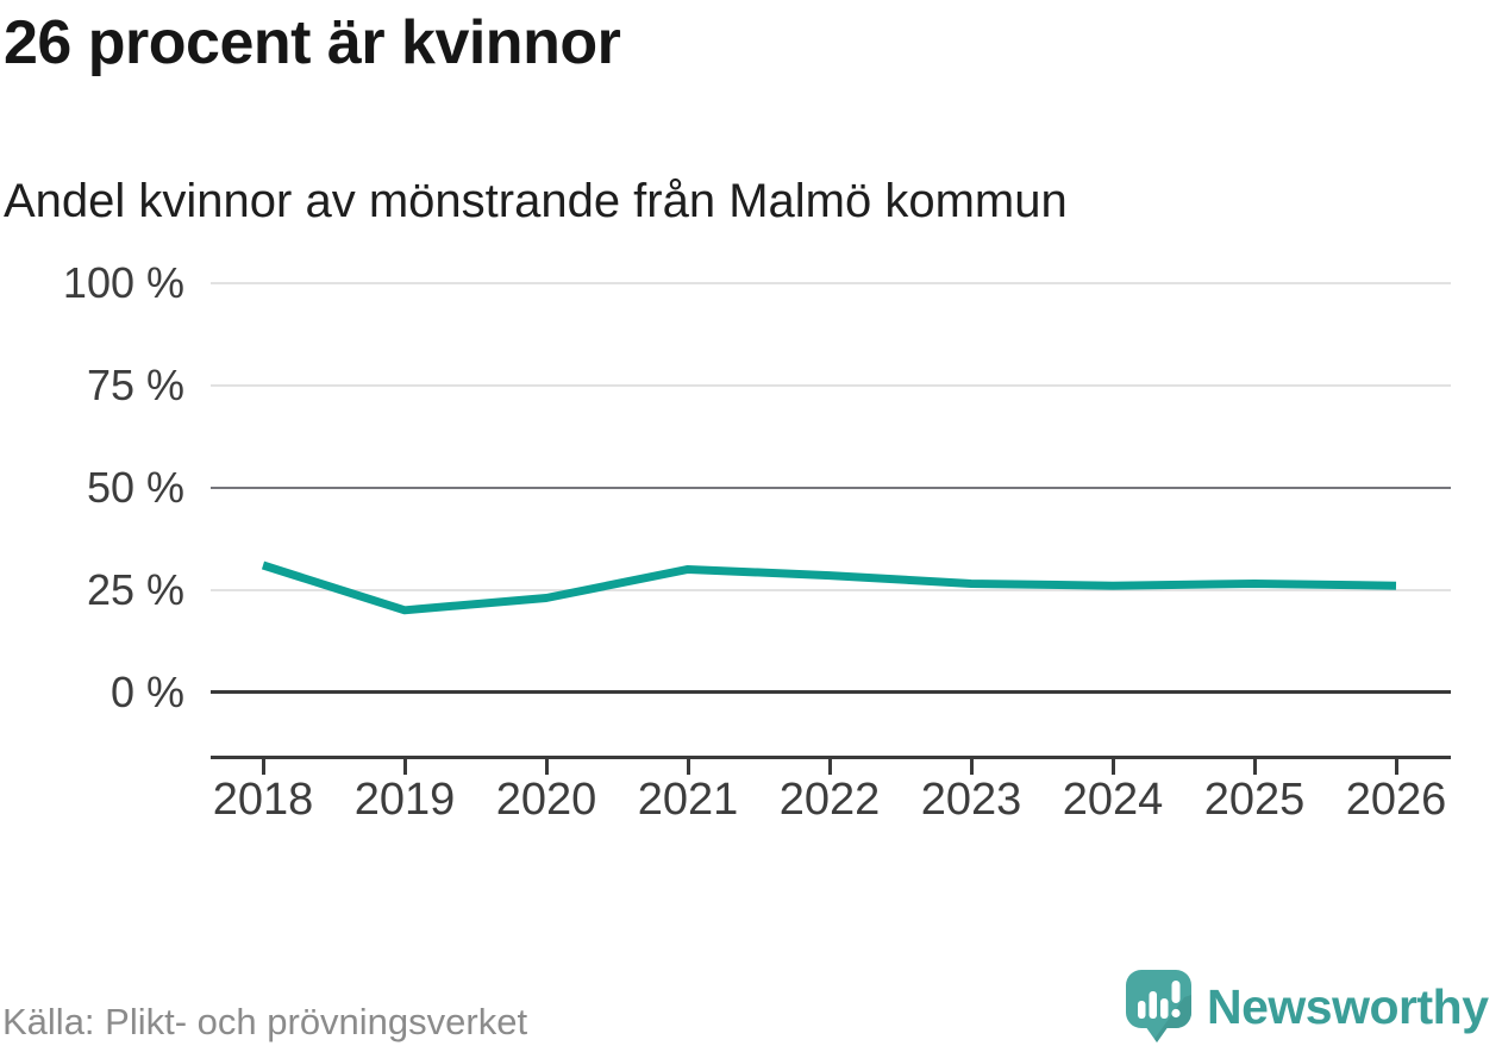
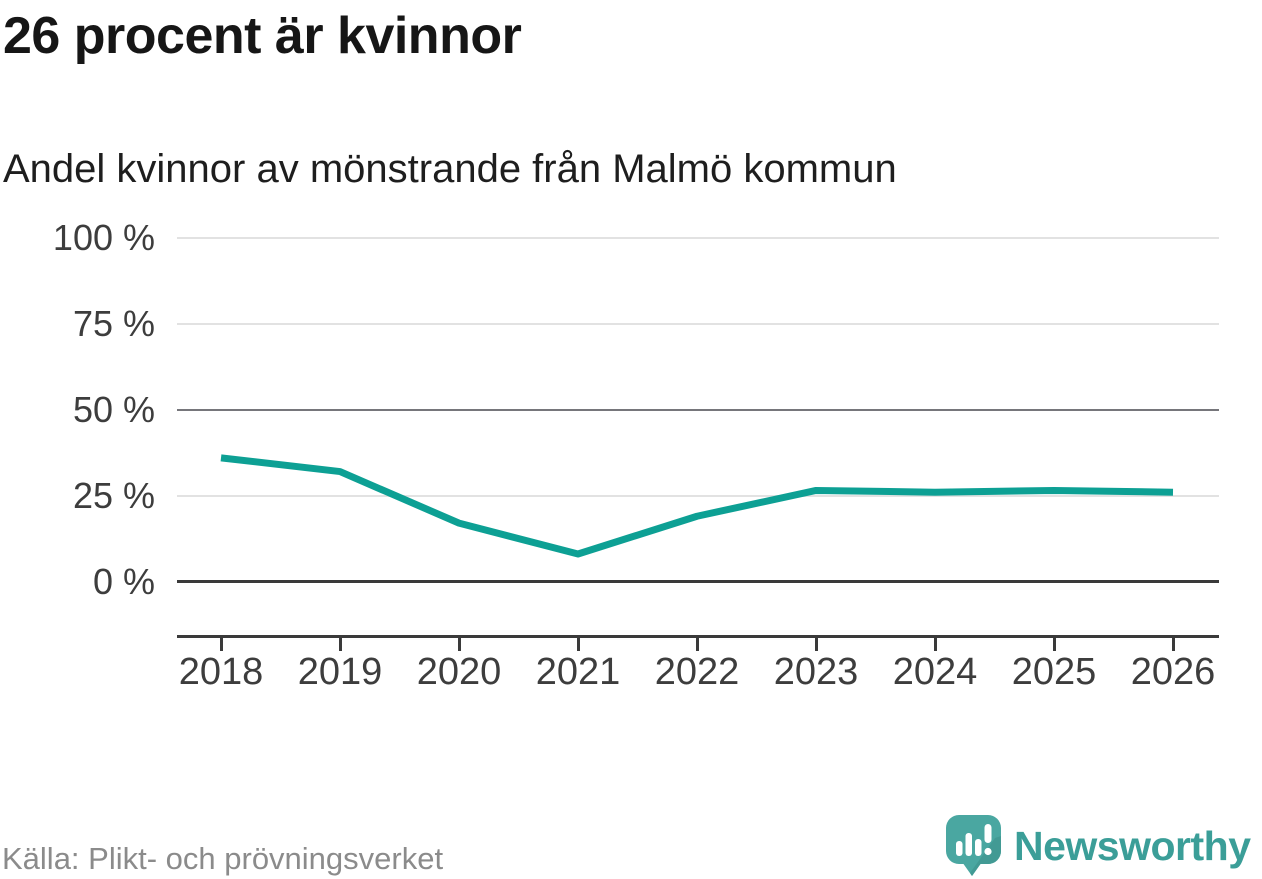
2018: 31% -> 36%
2019: 20% -> 32%
2020: 23% -> 17%
2021: 30% -> 8%
2022: 28% -> 19%
